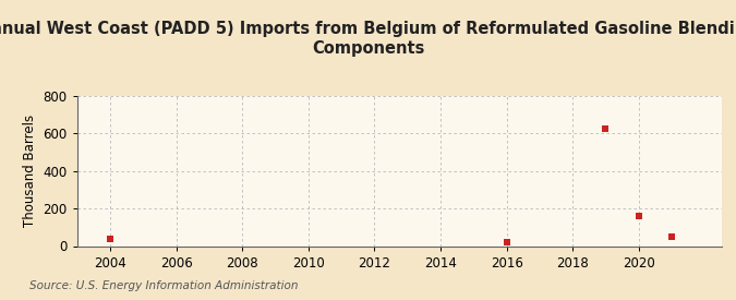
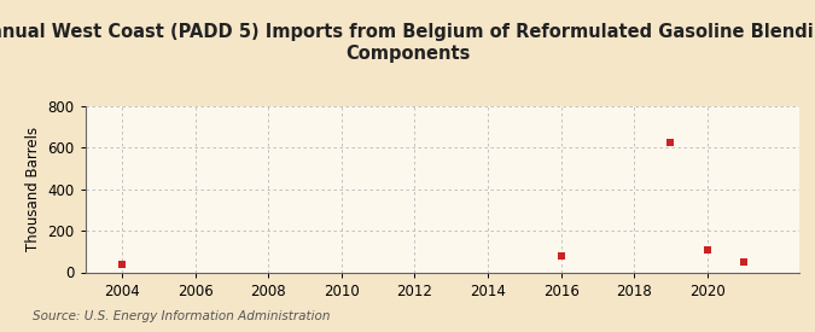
2016: 20 -> 80
2020: 160 -> 110
